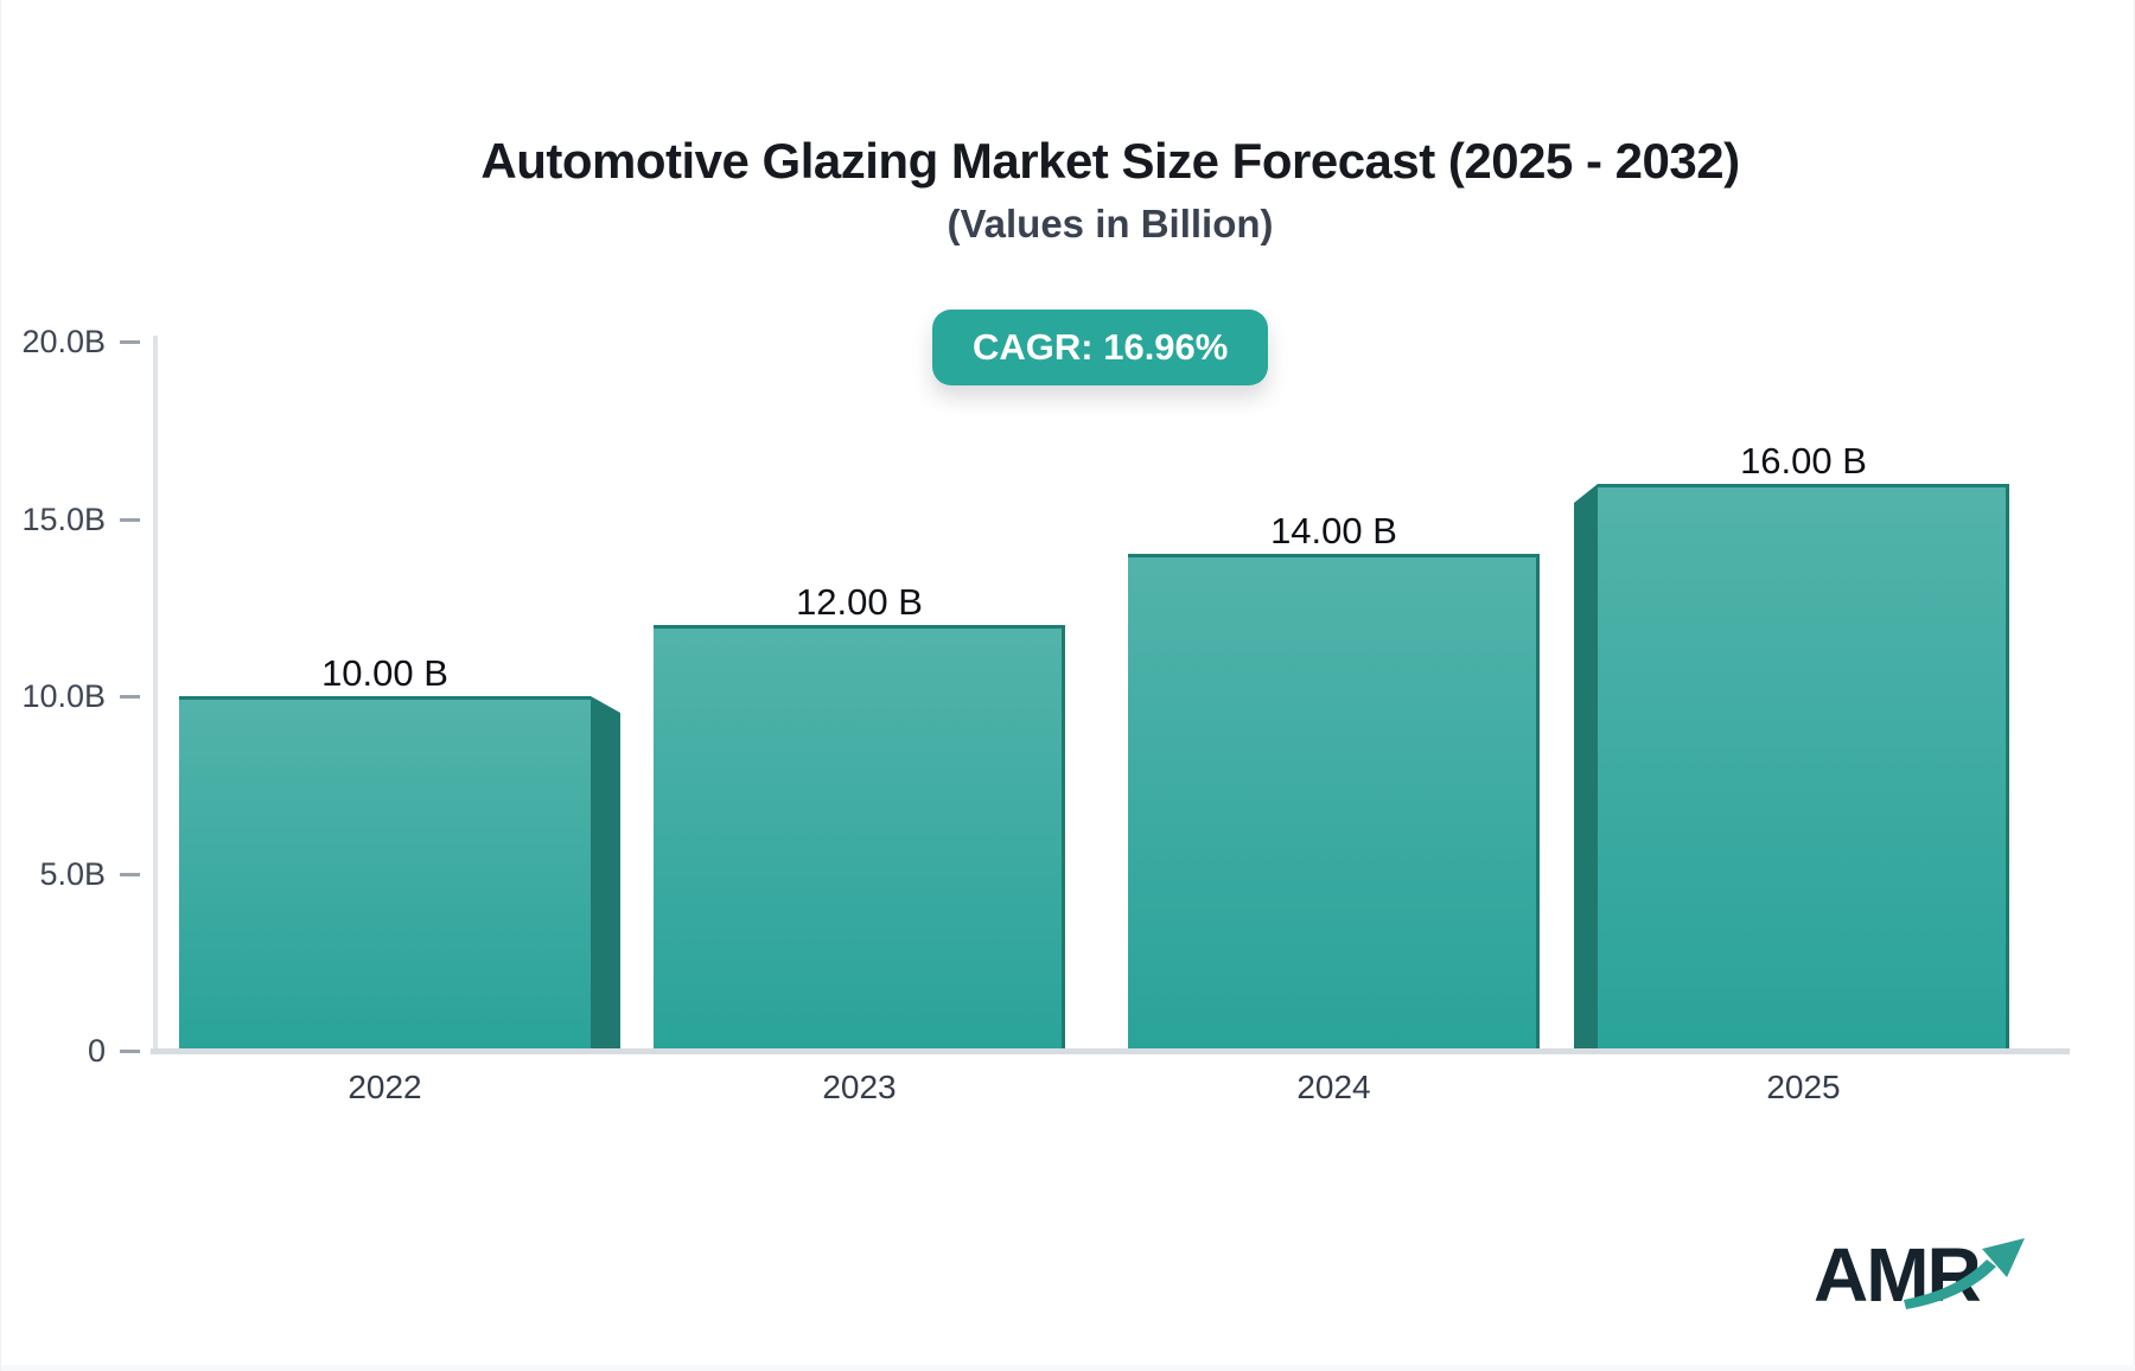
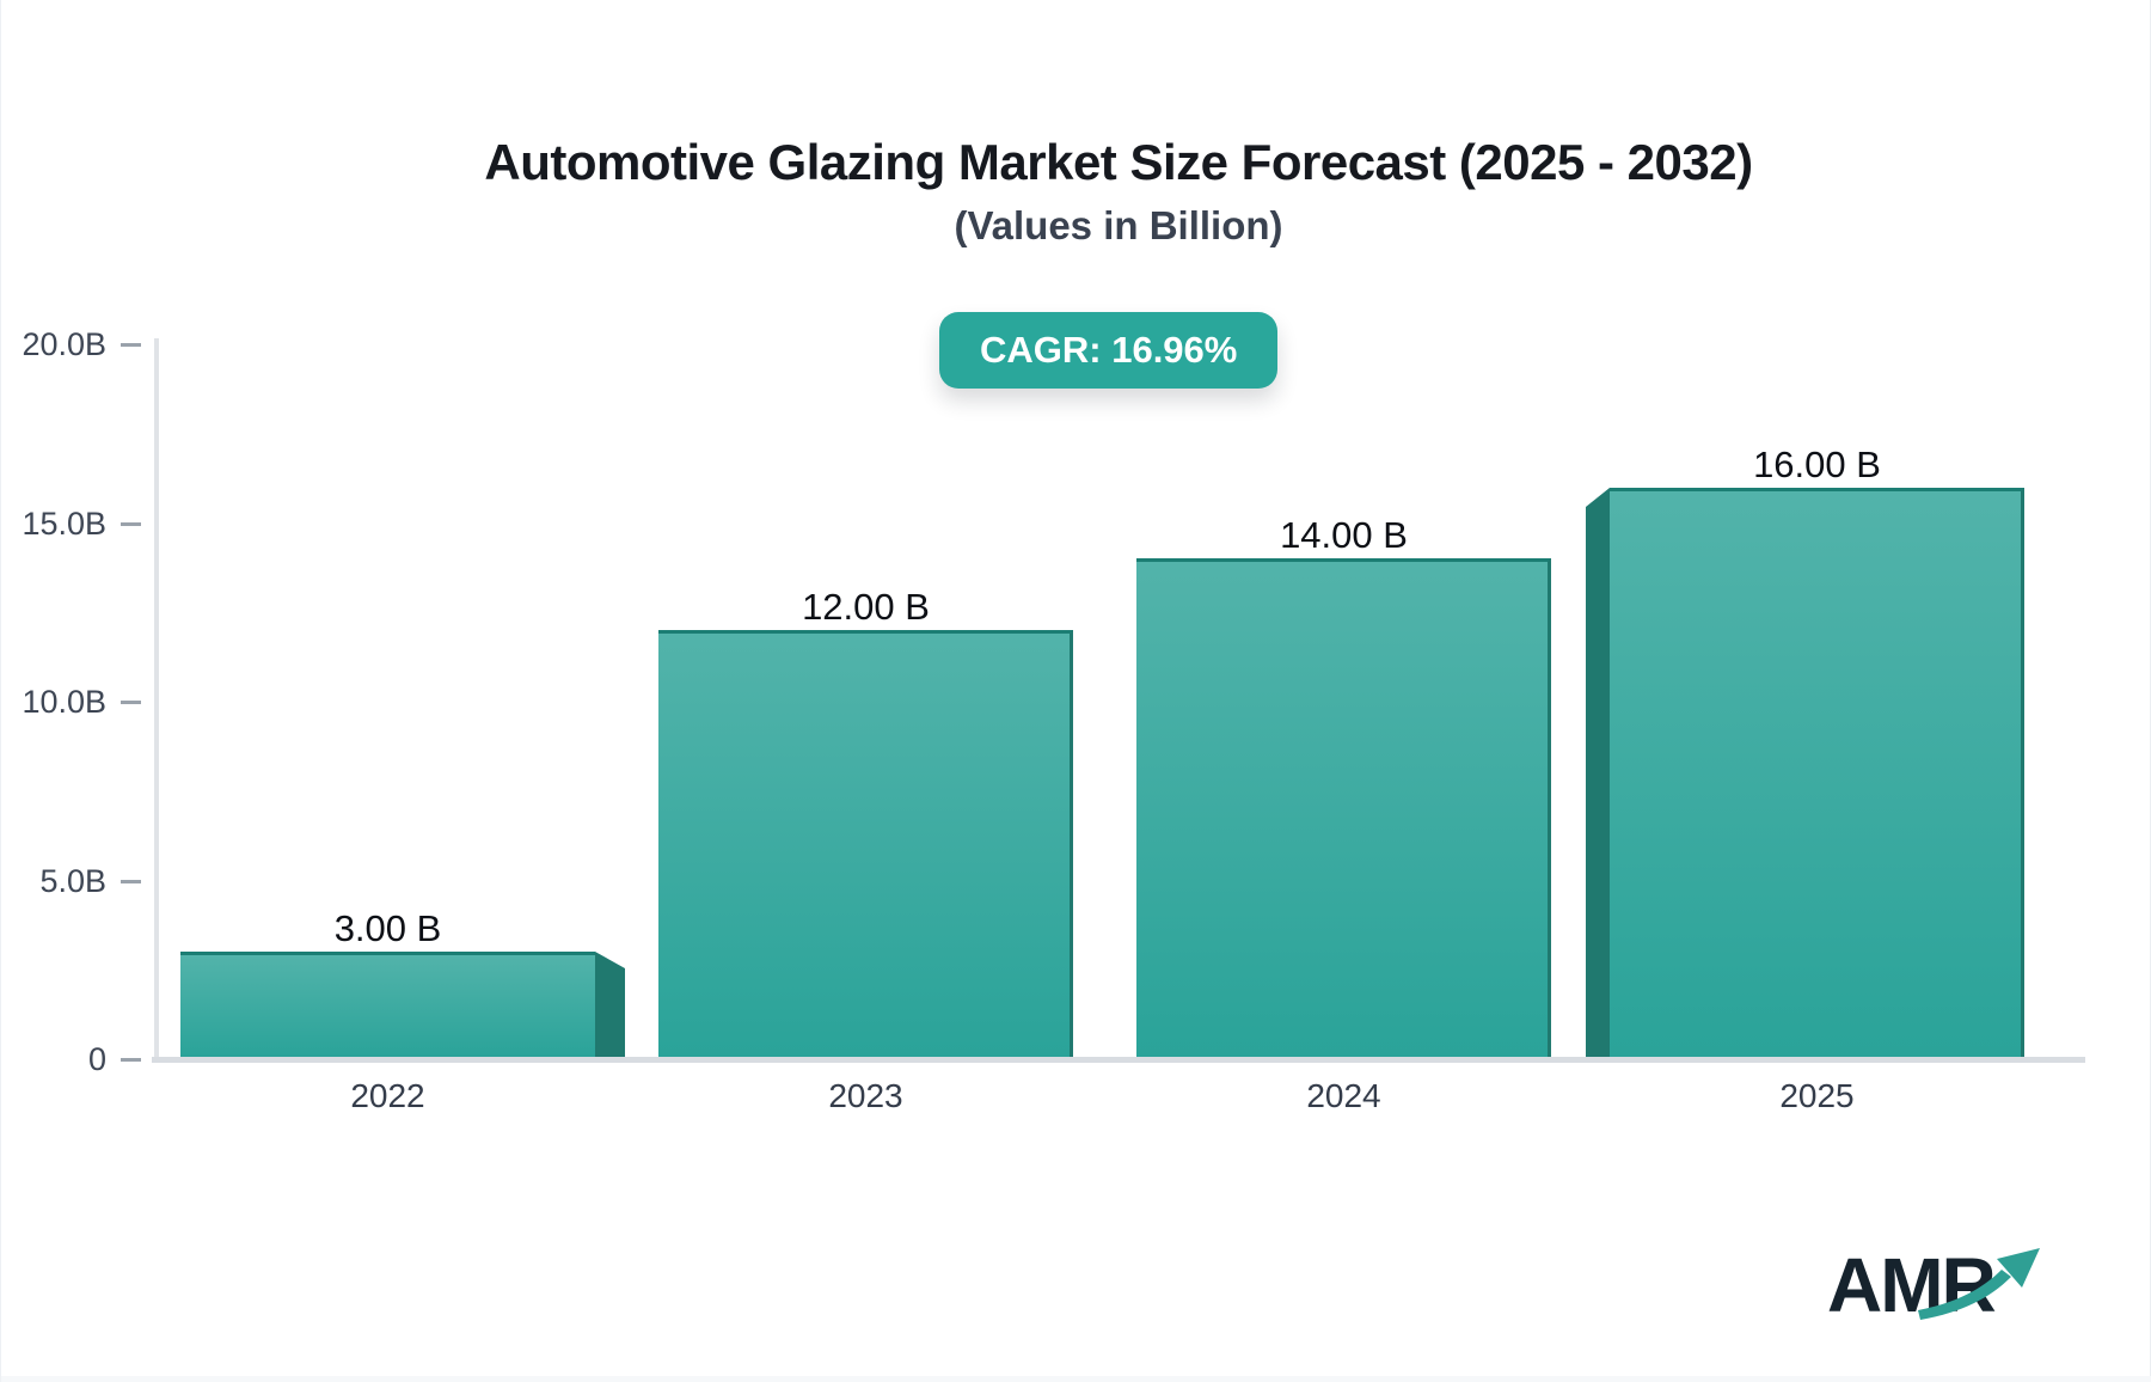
2022: 10.00 -> 3.00
